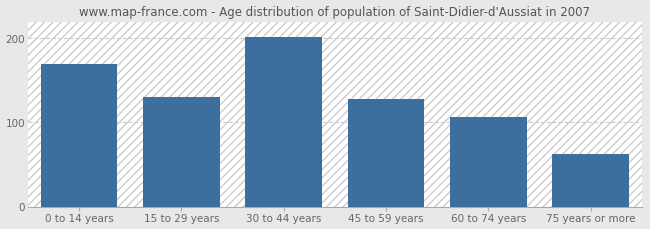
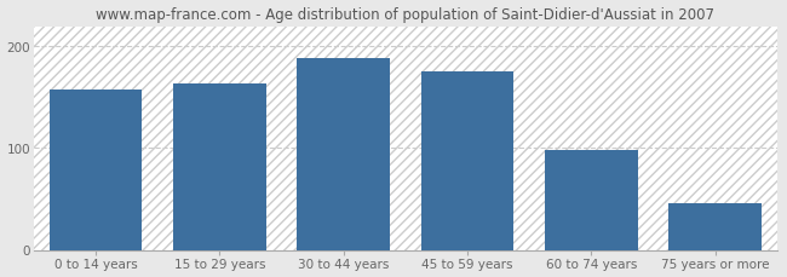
0 to 14 years: 170 -> 158
15 to 29 years: 130 -> 164
30 to 44 years: 202 -> 188
45 to 59 years: 128 -> 176
60 to 74 years: 107 -> 98
75 years or more: 63 -> 46
